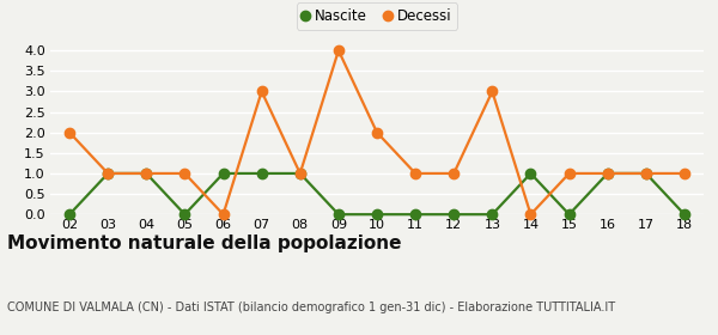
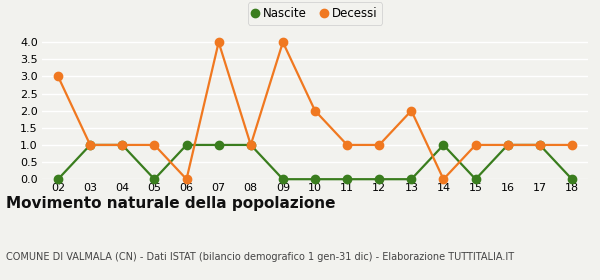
Decessi/02: 2 -> 3
Decessi/07: 3 -> 4
Decessi/13: 3 -> 2
